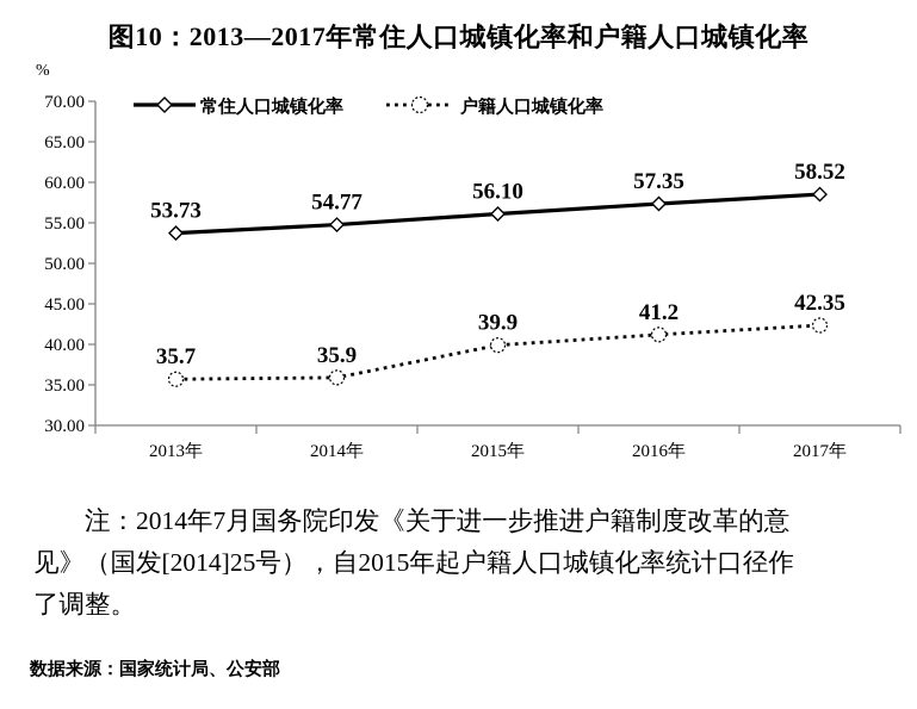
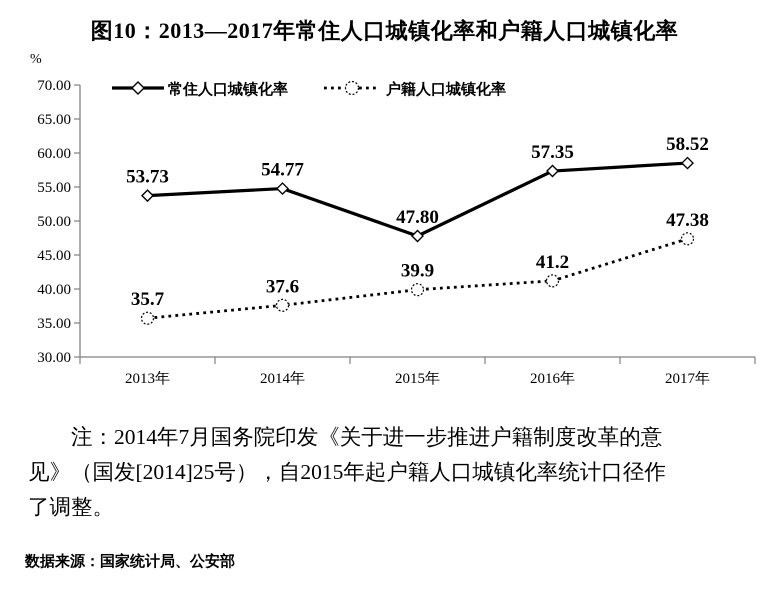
户籍人口城镇化率/2014年: 35.9 -> 37.6
常住人口城镇化率/2015年: 56.10 -> 47.80
户籍人口城镇化率/2017年: 42.35 -> 47.38
